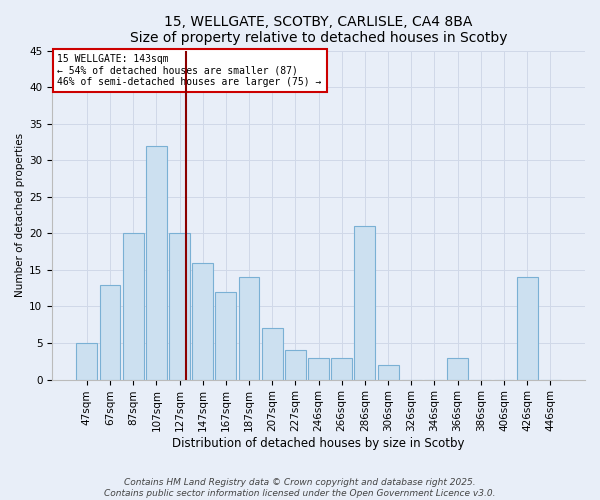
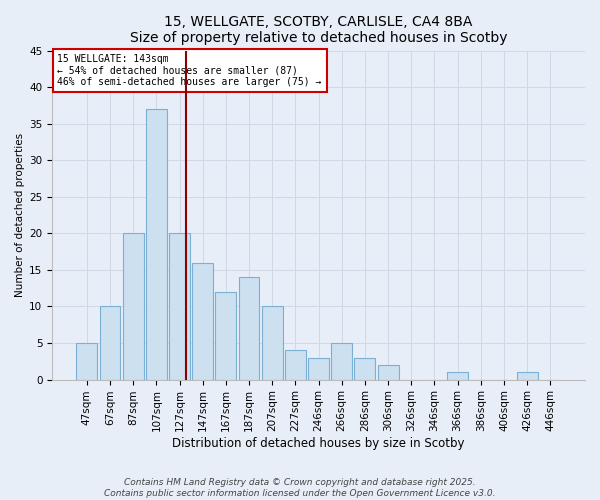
67sqm: 13 -> 10
107sqm: 32 -> 37
207sqm: 7 -> 10
266sqm: 3 -> 5
286sqm: 21 -> 3
366sqm: 3 -> 1
426sqm: 14 -> 1
